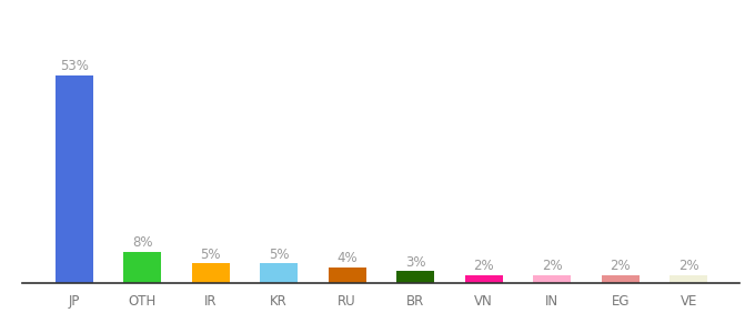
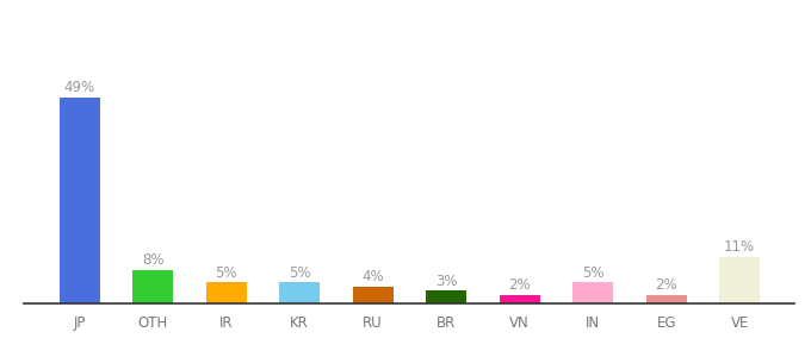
JP: 53% -> 49%
IN: 2% -> 5%
VE: 2% -> 11%
